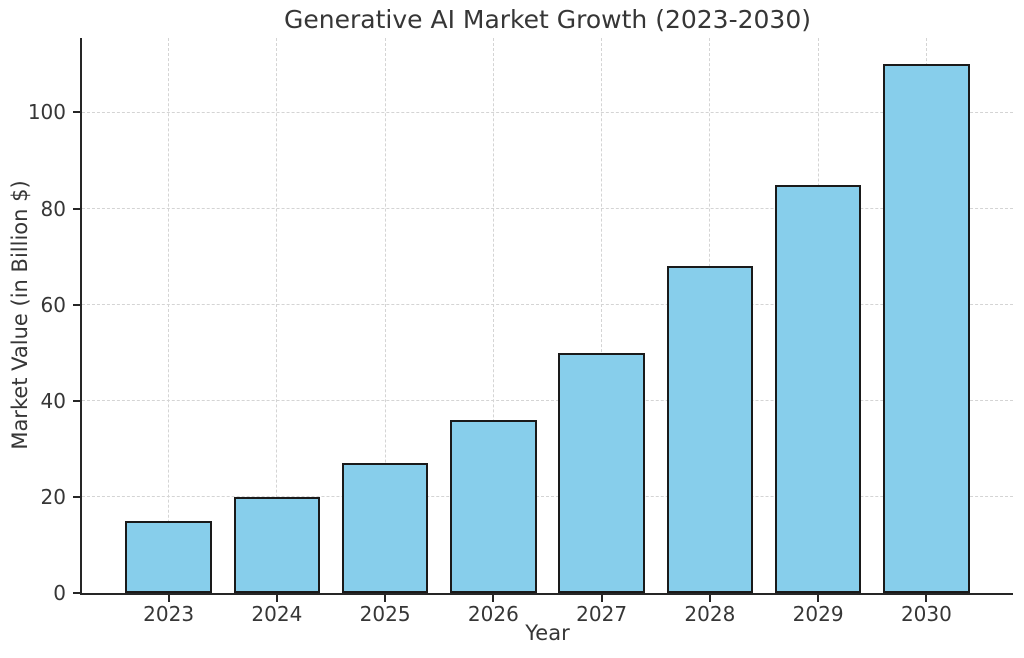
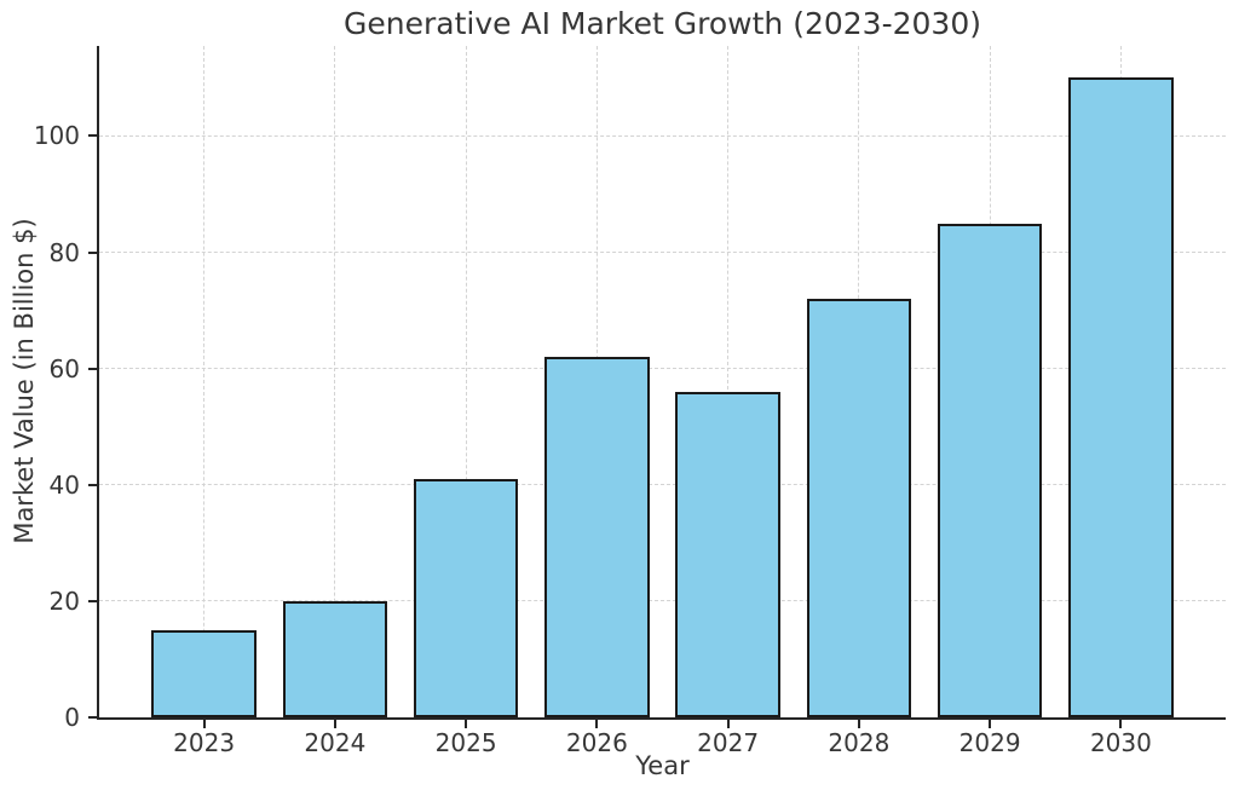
2025: 27 -> 41
2026: 36 -> 62
2027: 50 -> 56
2028: 68 -> 72
